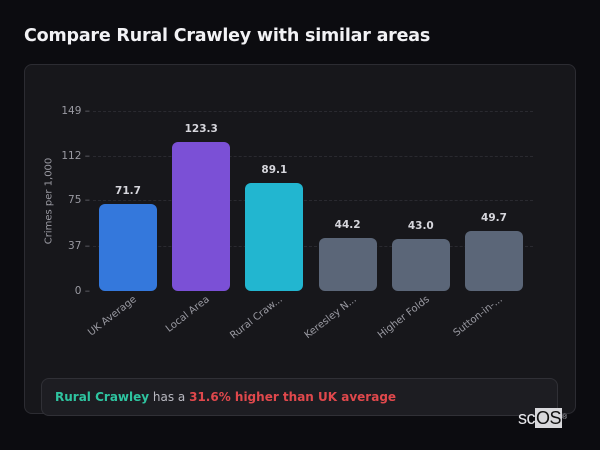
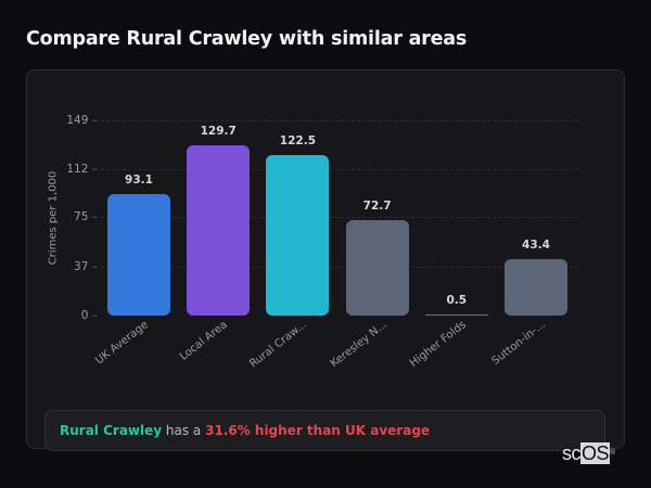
UK Average: 71.7 -> 93.1
Local Area: 123.3 -> 129.7
Rural Craw...: 89.1 -> 122.5
Keresley N...: 44.2 -> 72.7
Higher Folds: 43.0 -> 0.5
Sutton-in-...: 49.7 -> 43.4
